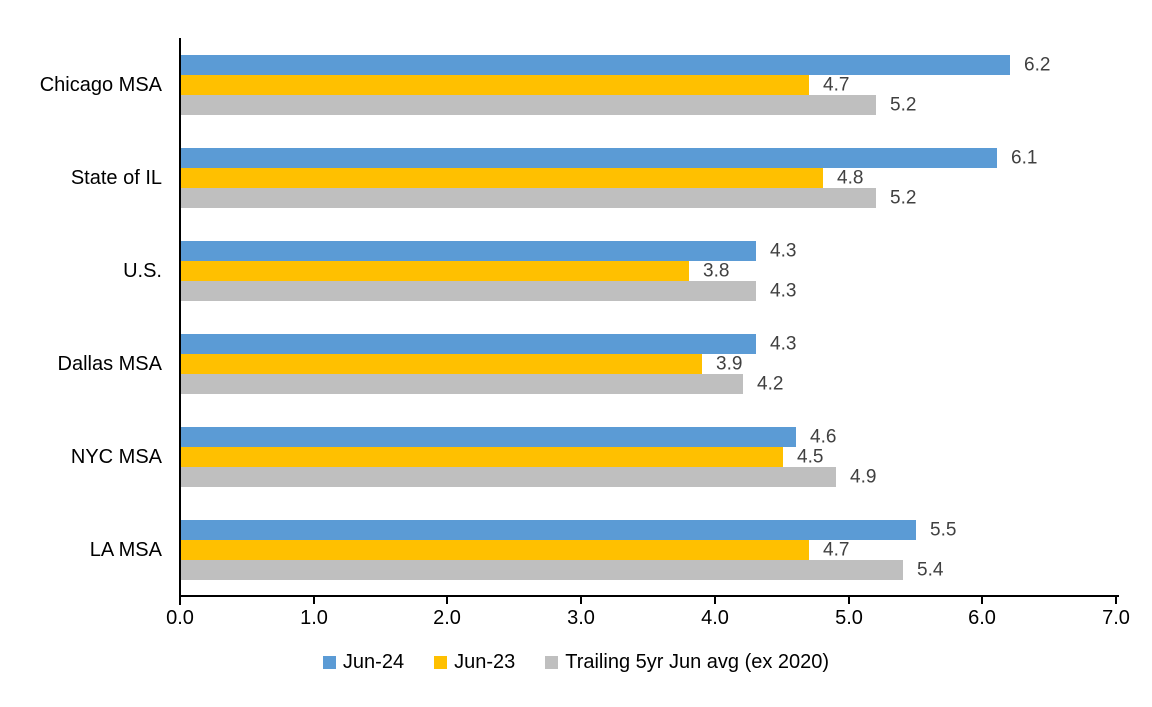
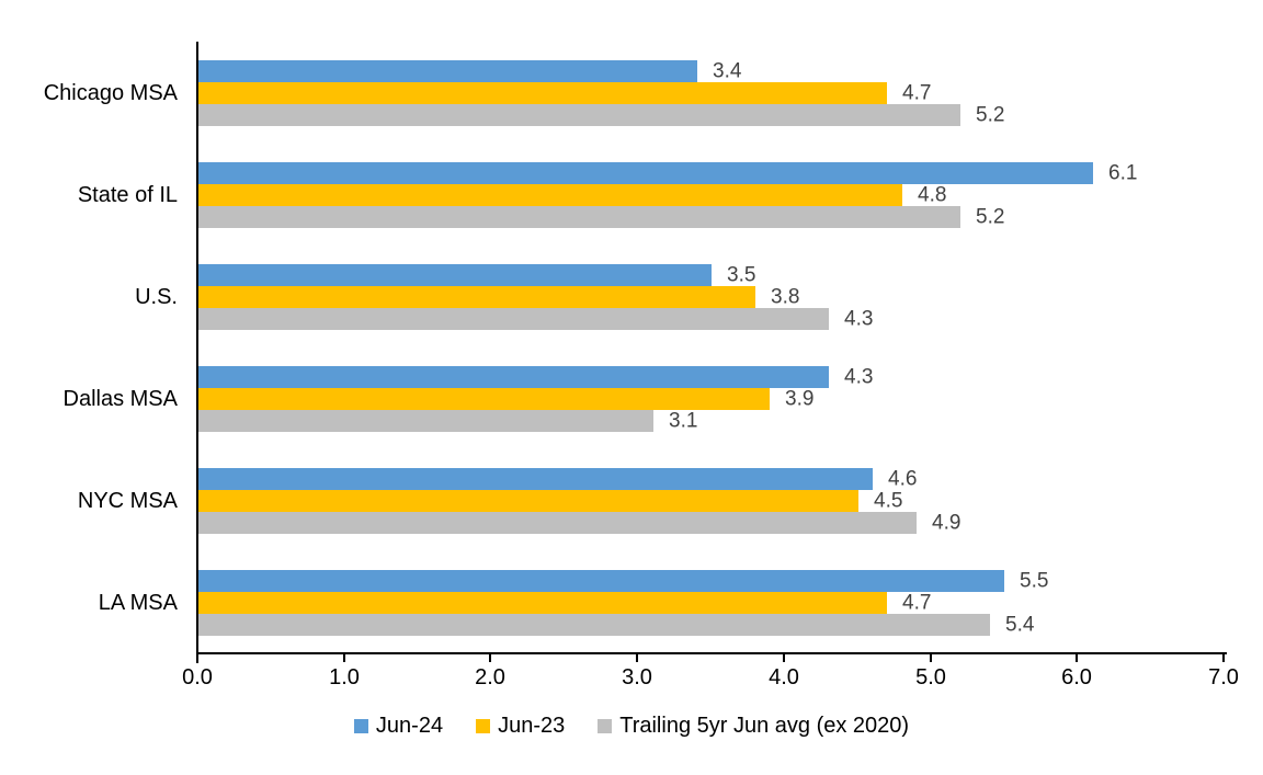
Jun-24/Chicago MSA: 6.2 -> 3.4
Jun-24/U.S.: 4.3 -> 3.5
Trailing 5yr Jun avg (ex 2020)/Dallas MSA: 4.2 -> 3.1
